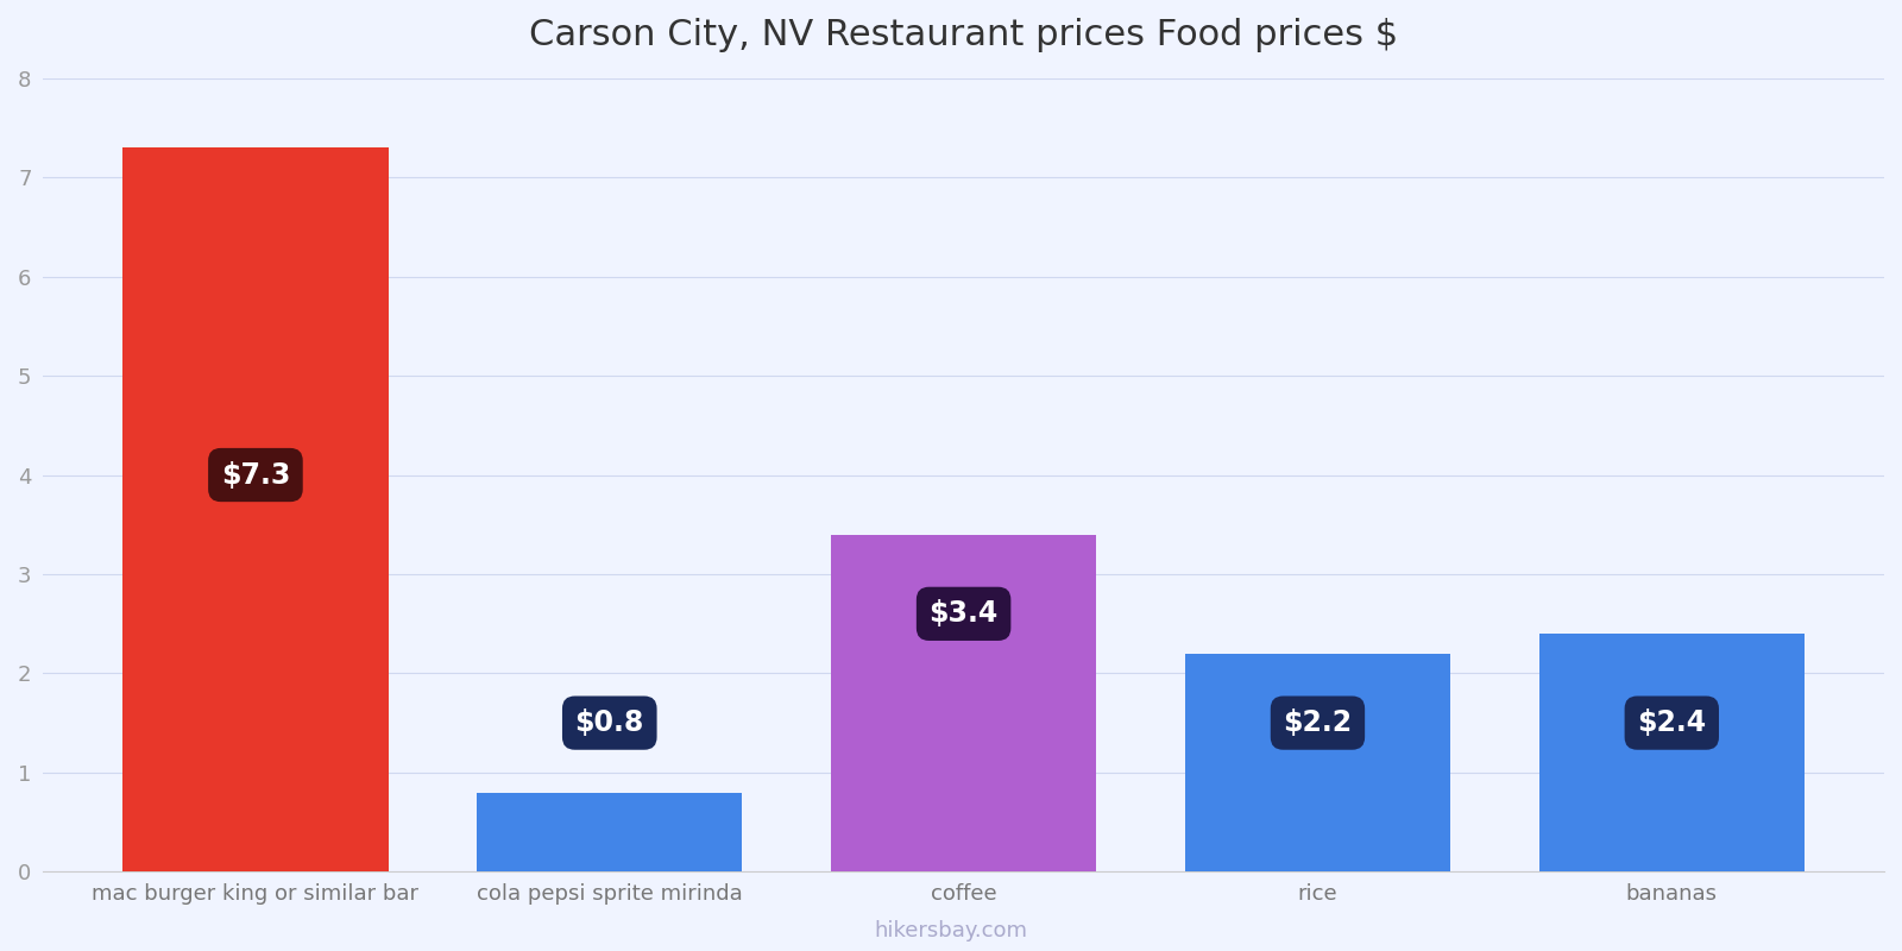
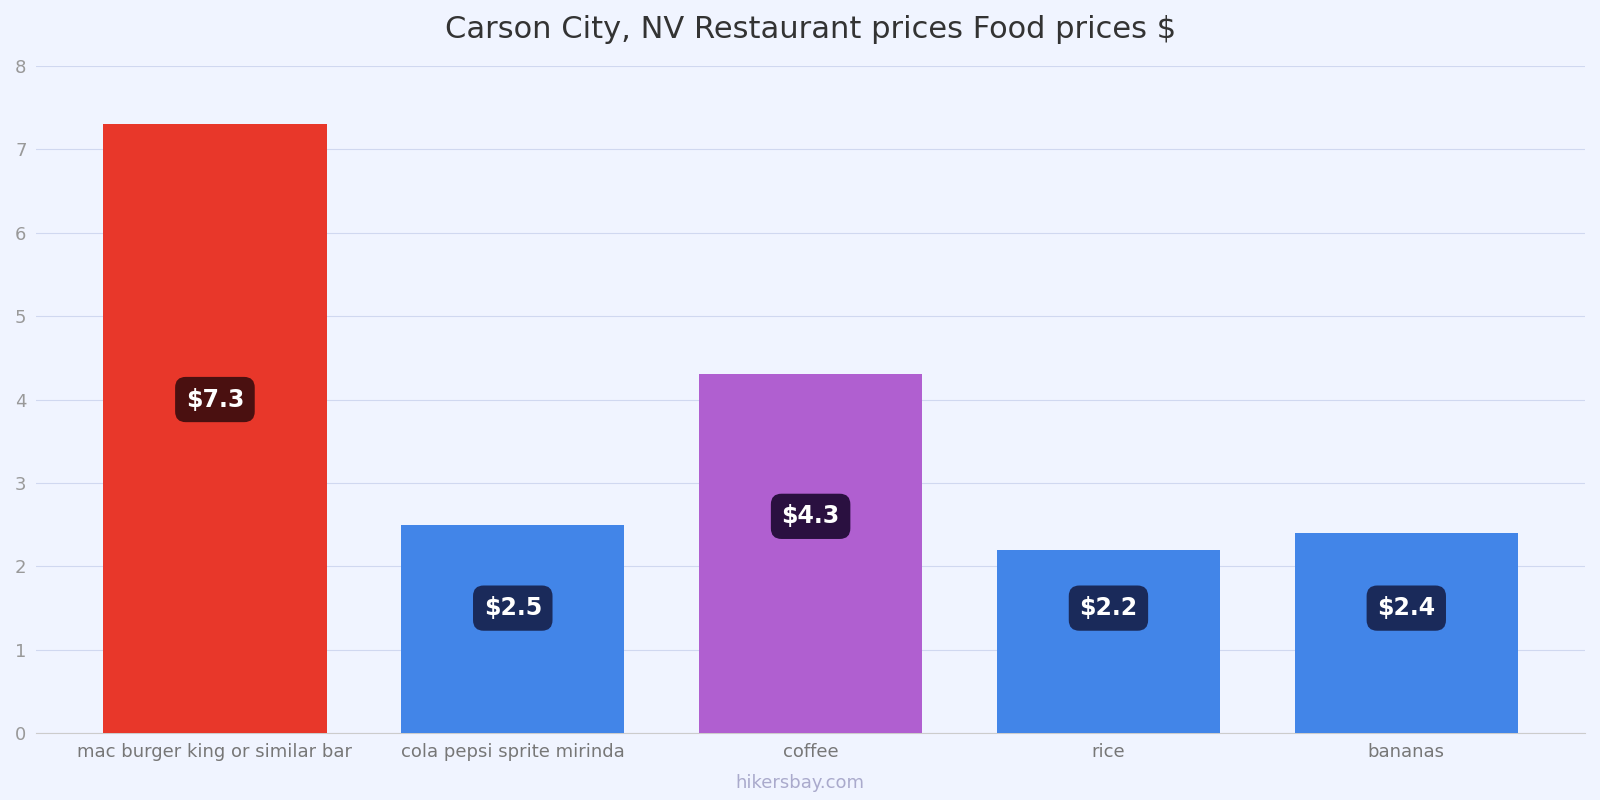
cola pepsi sprite mirinda: $0.8 -> $2.5
coffee: $3.4 -> $4.3
